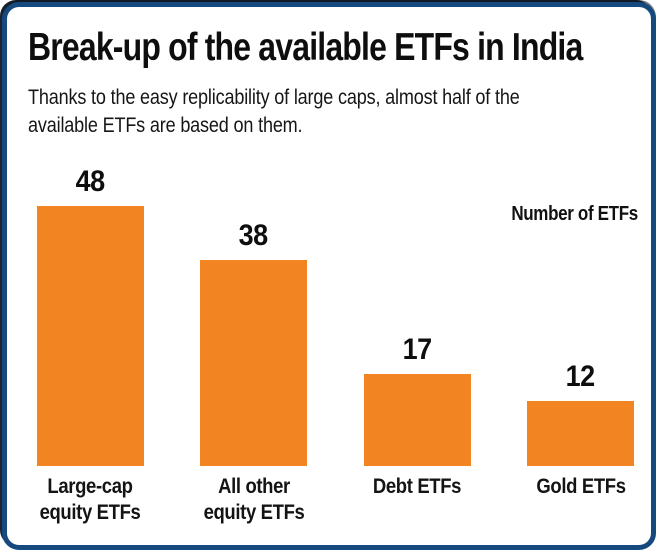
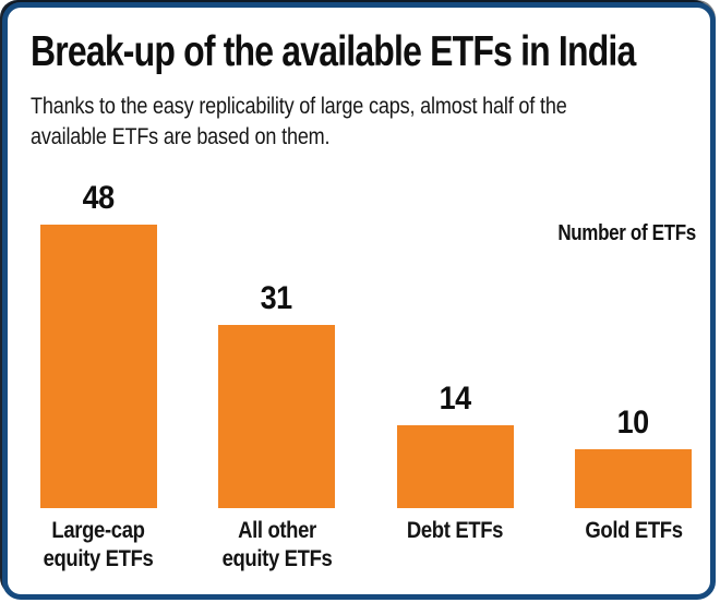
All other equity ETFs: 38 -> 31
Debt ETFs: 17 -> 14
Gold ETFs: 12 -> 10
